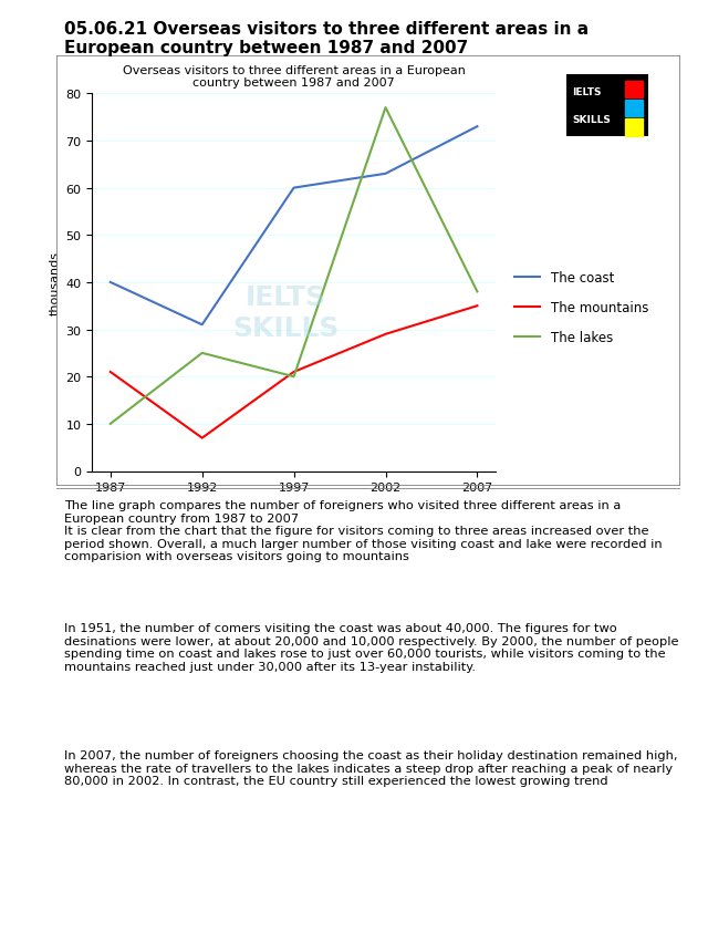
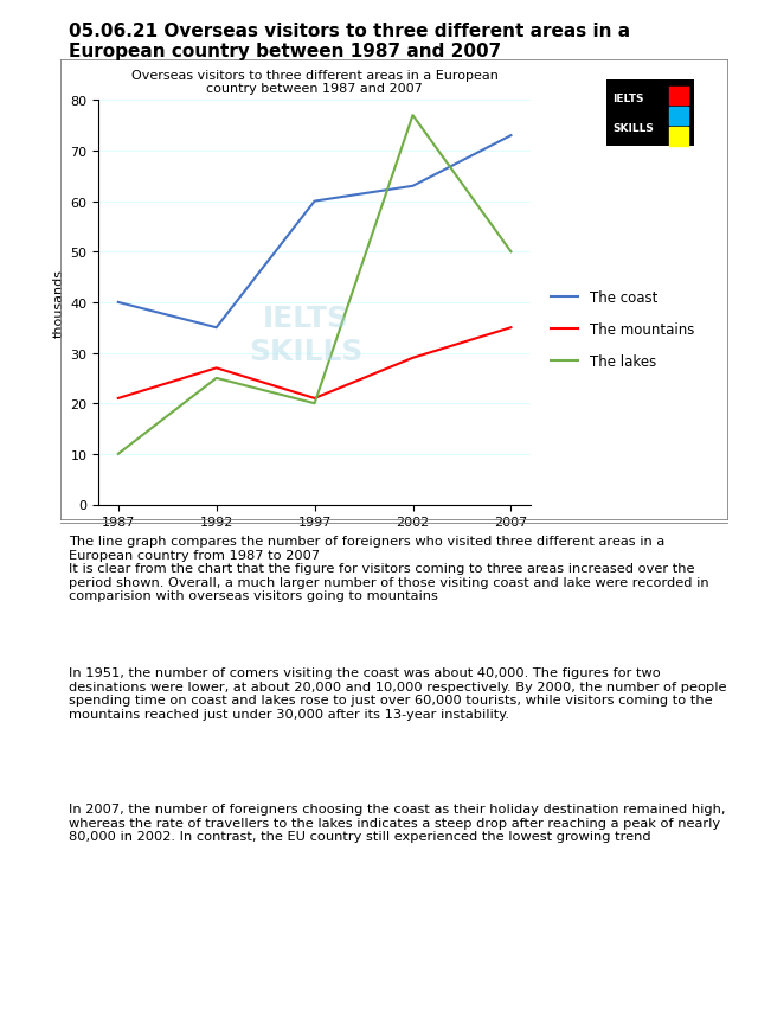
The coast/1992: 31 -> 35
The mountains/1992: 7 -> 27
The lakes/2007: 38 -> 50
